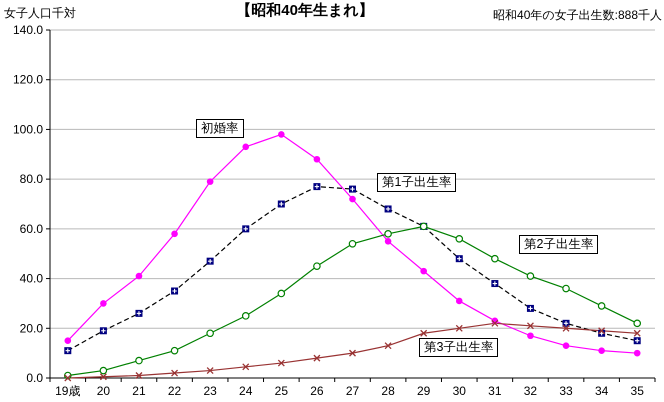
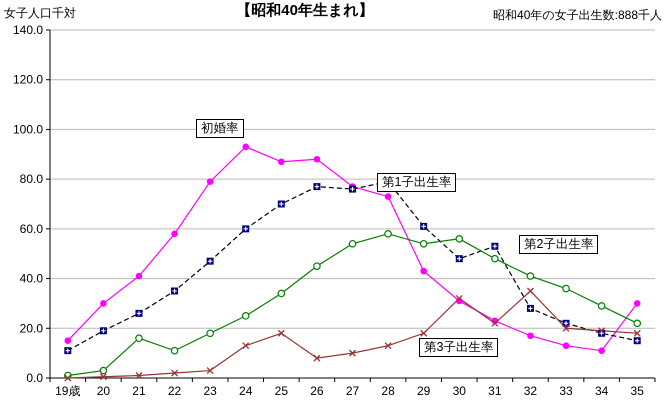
第2子出生率/21: 7 -> 16
第3子出生率/24: 4 -> 13
初婚率/25: 98 -> 87
第3子出生率/25: 6 -> 18
初婚率/27: 72 -> 77
初婚率/28: 55 -> 73
第1子出生率/28: 68 -> 79
第2子出生率/29: 61 -> 54
第3子出生率/30: 20 -> 32
第1子出生率/31: 38 -> 53
第3子出生率/32: 21 -> 35
初婚率/35: 10 -> 30
